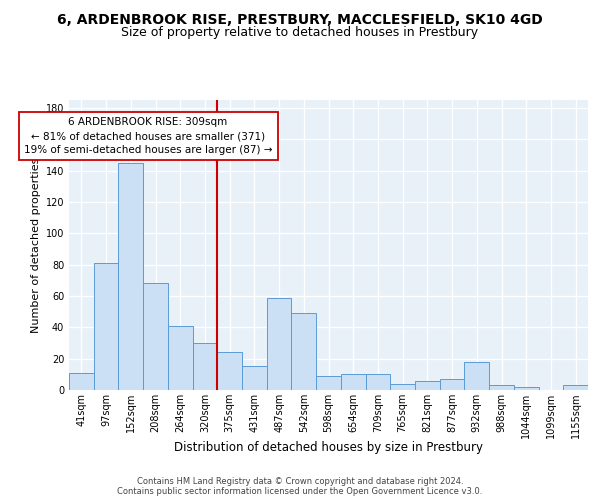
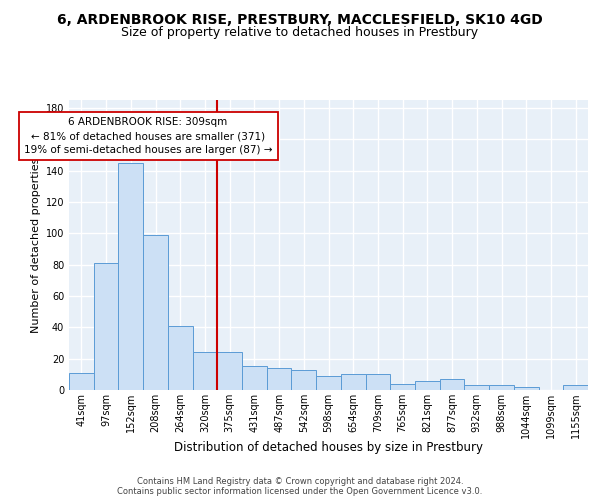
208sqm: 68 -> 99
320sqm: 30 -> 24
487sqm: 59 -> 14
542sqm: 49 -> 13
932sqm: 18 -> 3
